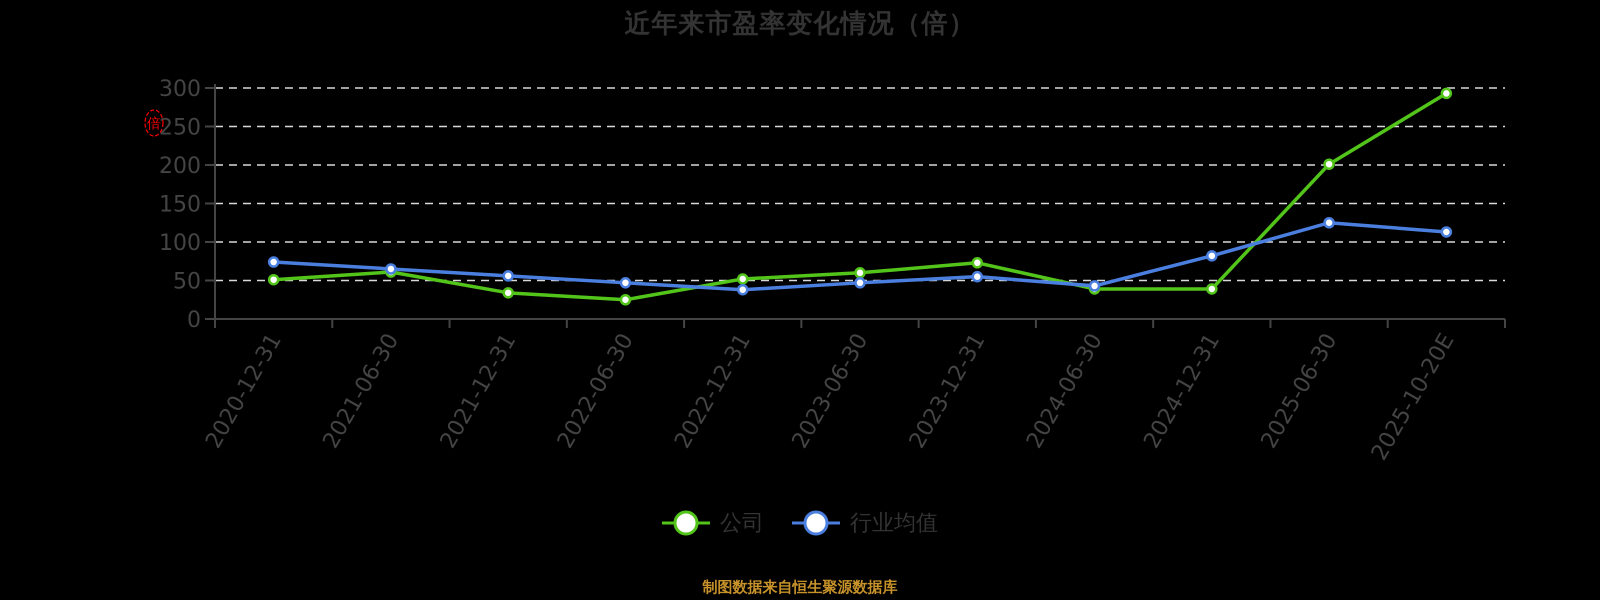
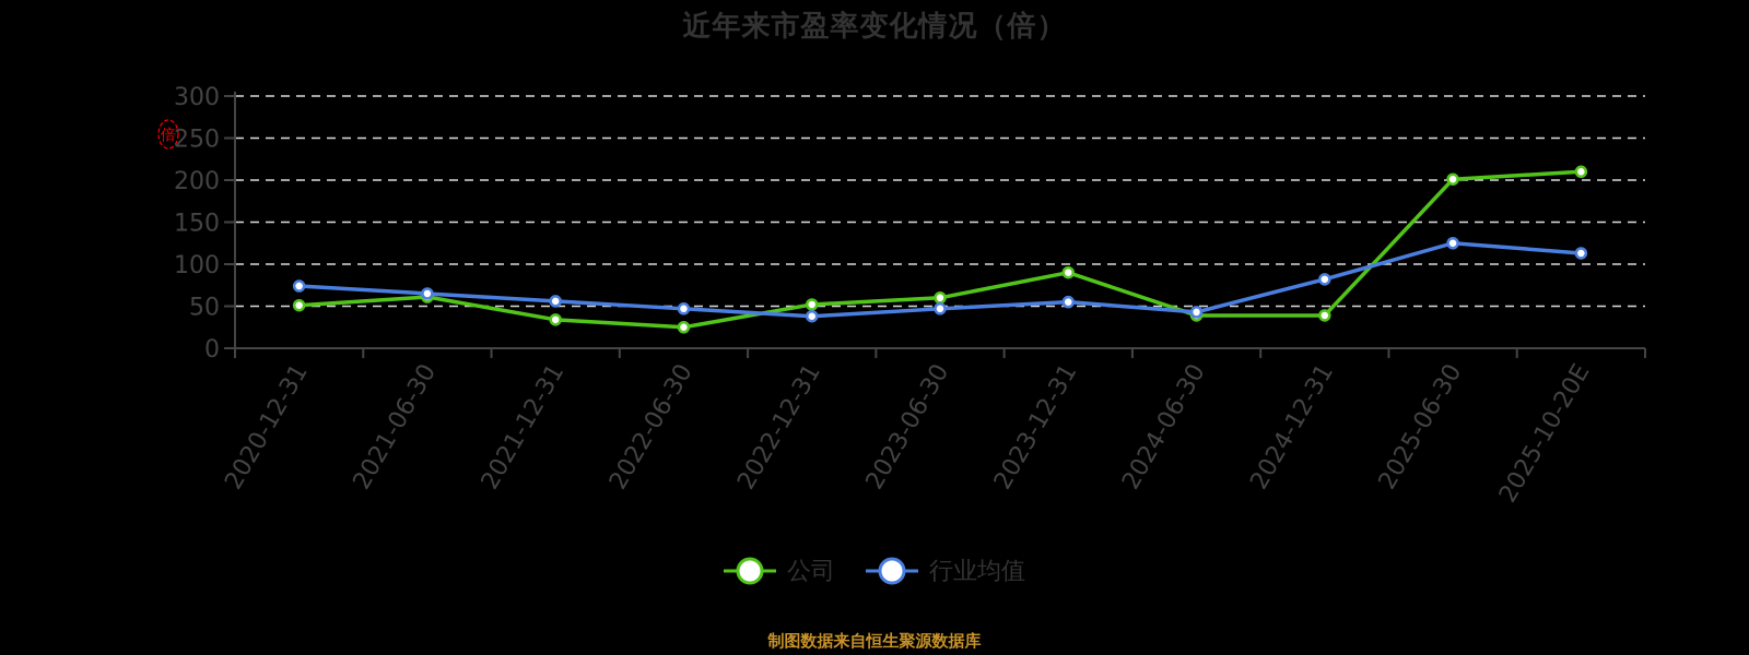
公司/2023-12-31: 70 -> 90
公司/2025-10-20E: 290 -> 210
